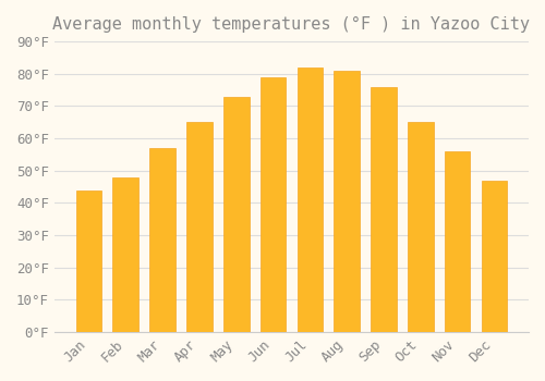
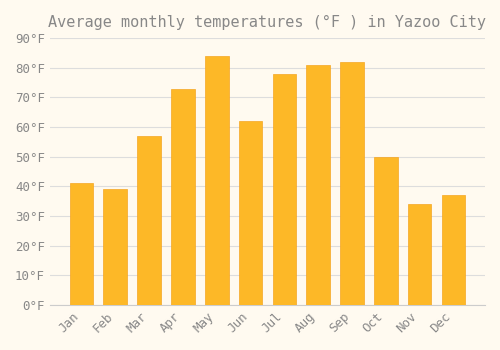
Jan: 44°F -> 41°F
Feb: 48°F -> 39°F
Apr: 65°F -> 73°F
May: 73°F -> 84°F
Jun: 79°F -> 62°F
Jul: 82°F -> 78°F
Sep: 76°F -> 82°F
Oct: 65°F -> 50°F
Nov: 56°F -> 34°F
Dec: 47°F -> 37°F
